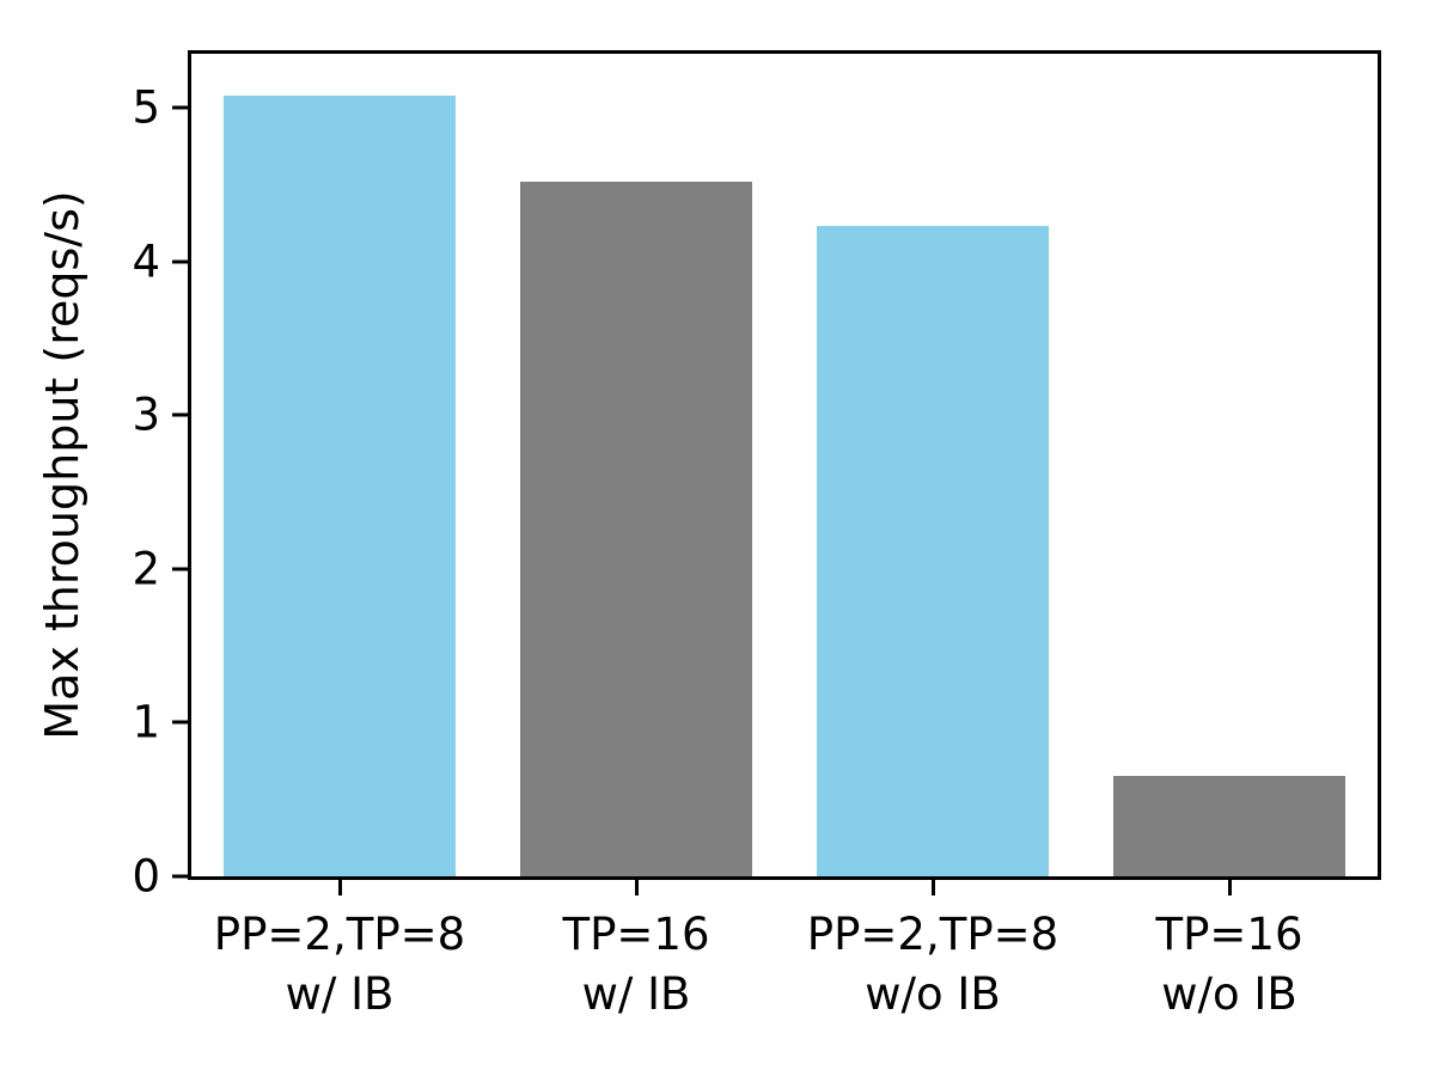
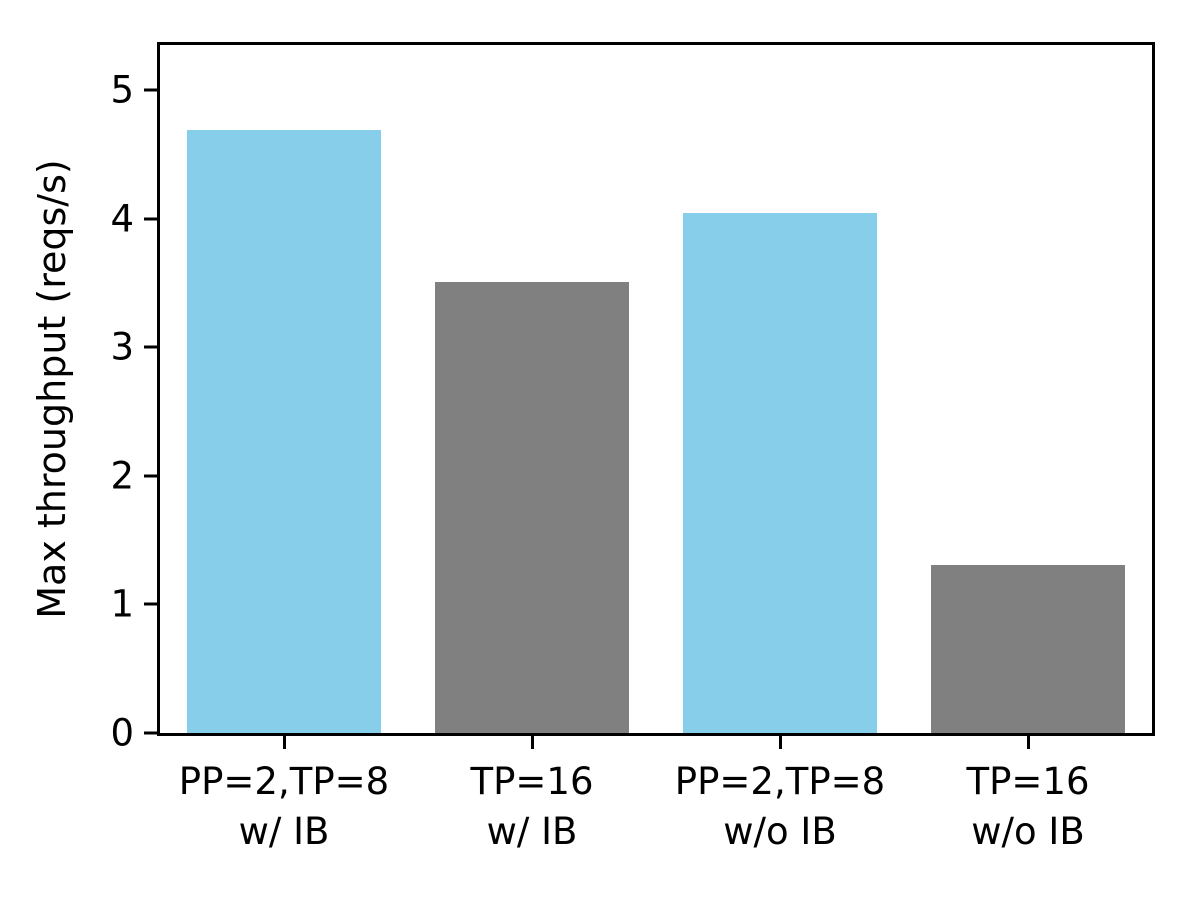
PP=2,TP=8 w/ IB: 5.08 -> 4.69
TP=16 w/ IB: 4.52 -> 3.51
PP=2,TP=8 w/o IB: 4.23 -> 4.04
TP=16 w/o IB: 0.65 -> 1.31
